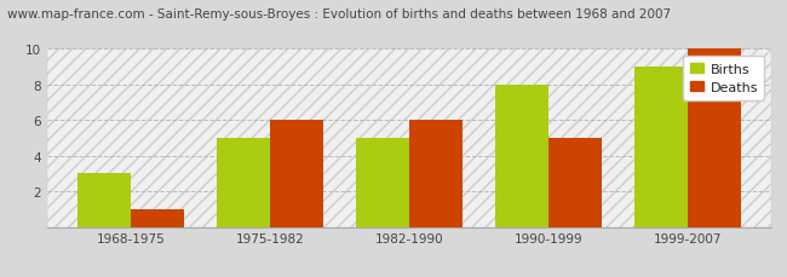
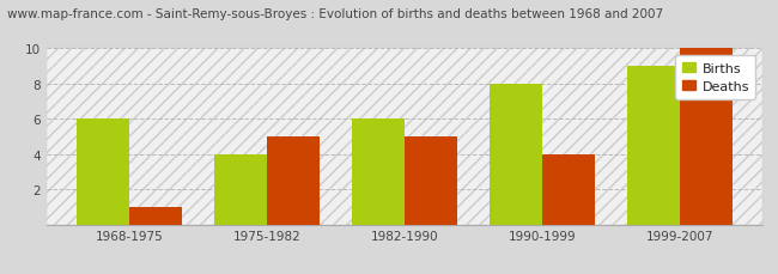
Births/1968-1975: 3 -> 6
Births/1975-1982: 5 -> 4
Deaths/1975-1982: 6 -> 5
Births/1982-1990: 5 -> 6
Deaths/1982-1990: 6 -> 5
Deaths/1990-1999: 5 -> 4
